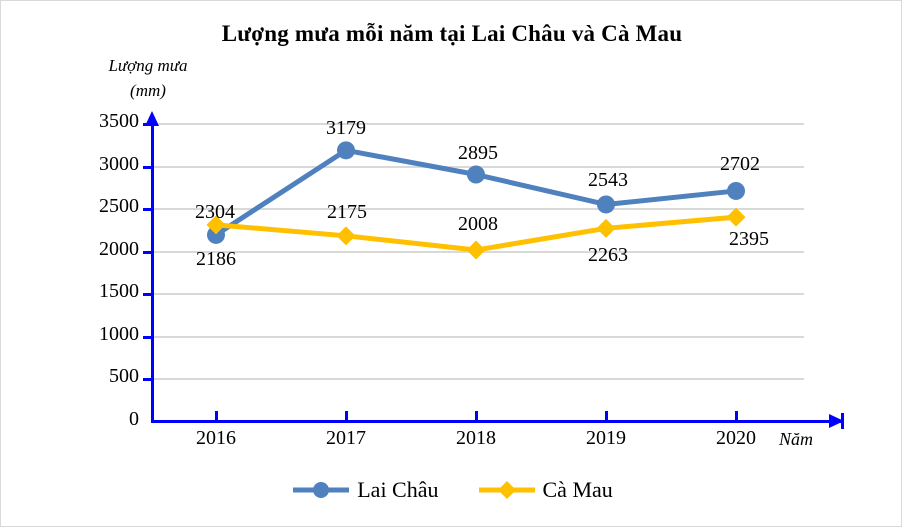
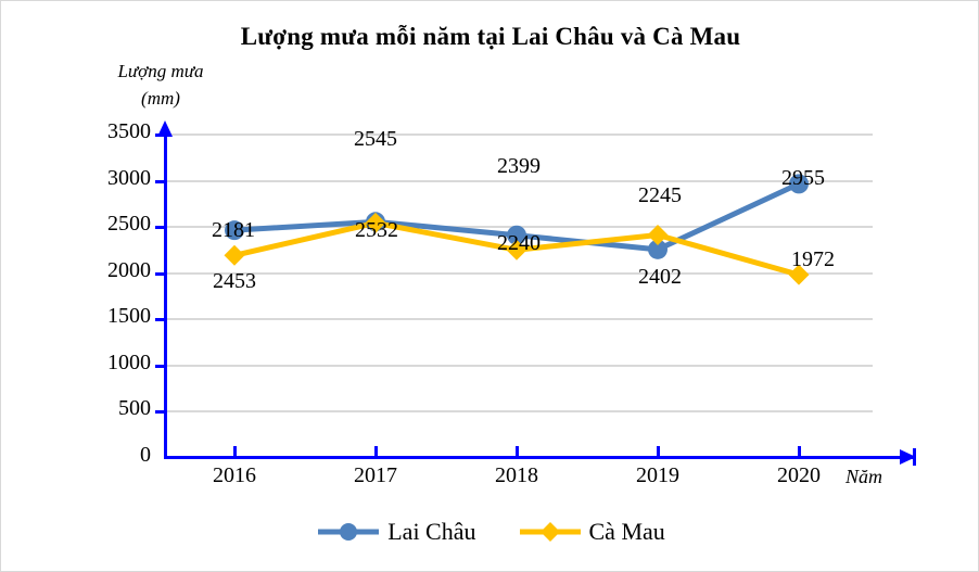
Lai Châu/2016: 2186 -> 2453
Cà Mau/2016: 2304 -> 2181
Lai Châu/2017: 3179 -> 2545
Cà Mau/2017: 2175 -> 2532
Lai Châu/2018: 2895 -> 2399
Cà Mau/2018: 2008 -> 2240
Lai Châu/2019: 2543 -> 2245
Cà Mau/2019: 2263 -> 2402
Lai Châu/2020: 2702 -> 2955
Cà Mau/2020: 2395 -> 1972
